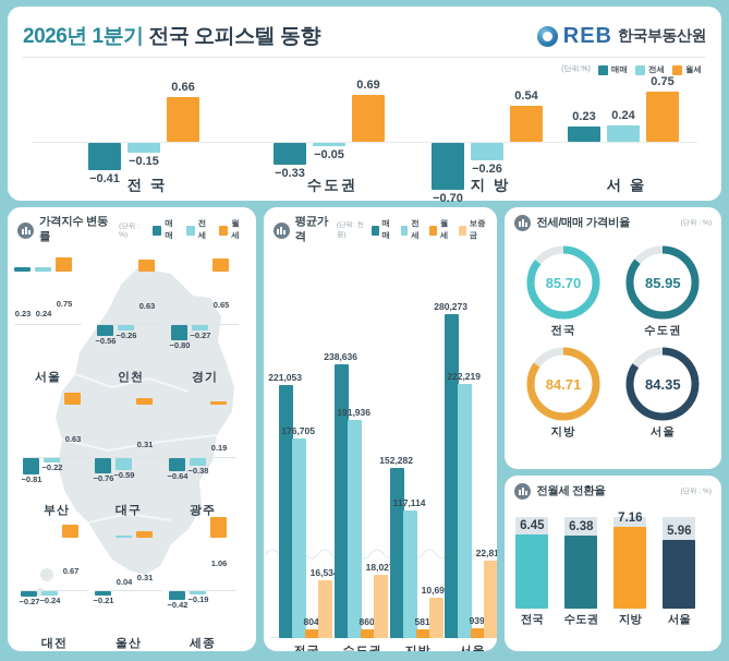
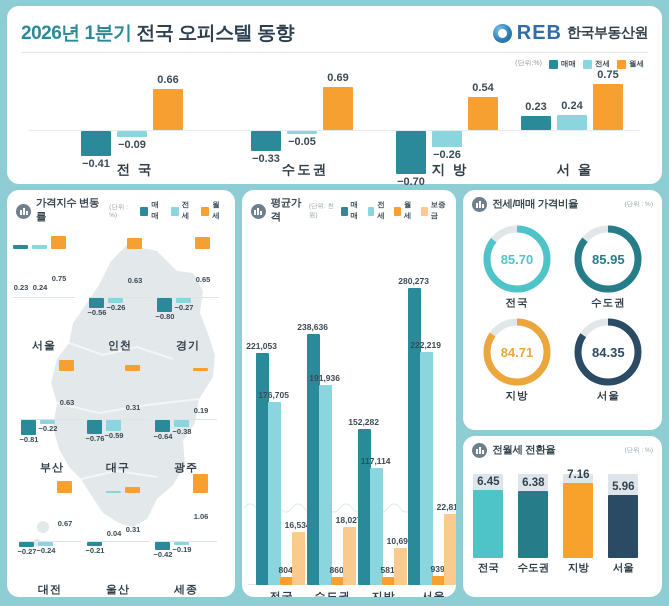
2026년 1분기 전국 오피스텔 동향/전세/전 국: −0.15 -> −0.09
